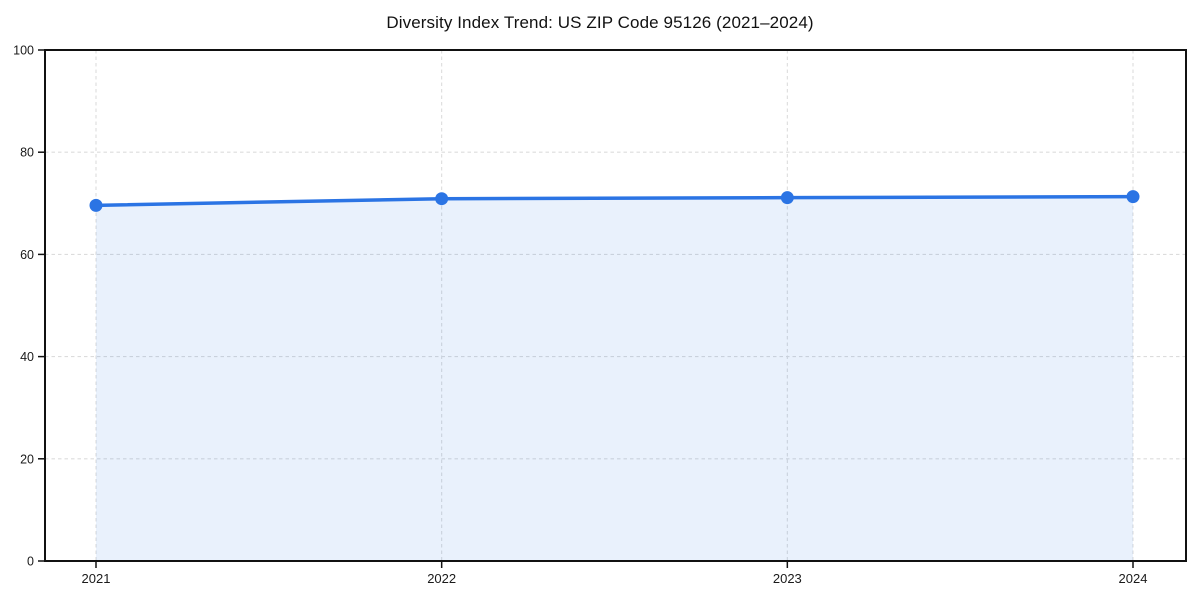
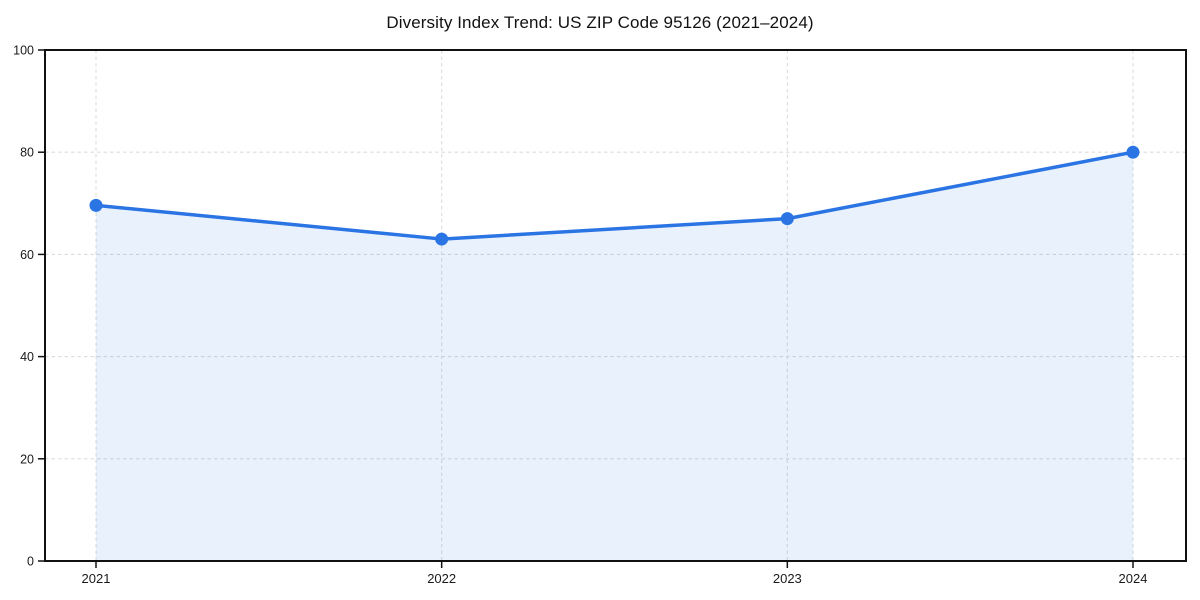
2022: 71 -> 63
2023: 71 -> 67
2024: 71 -> 80
